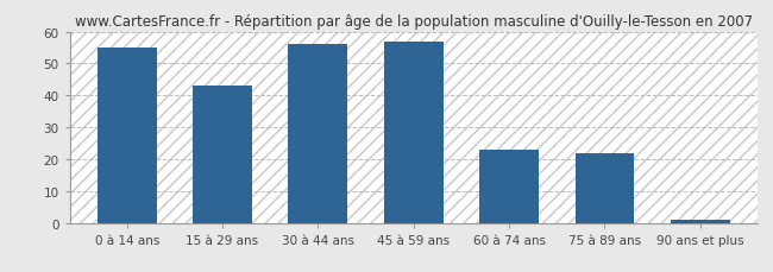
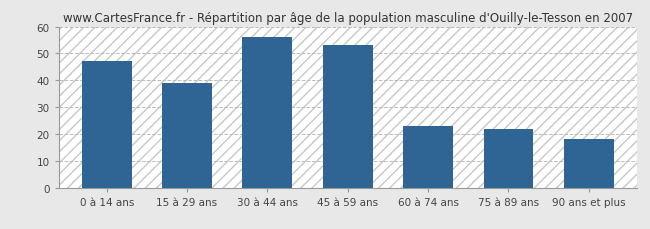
0 à 14 ans: 55 -> 47
15 à 29 ans: 43 -> 39
45 à 59 ans: 57 -> 53
90 ans et plus: 1 -> 18
